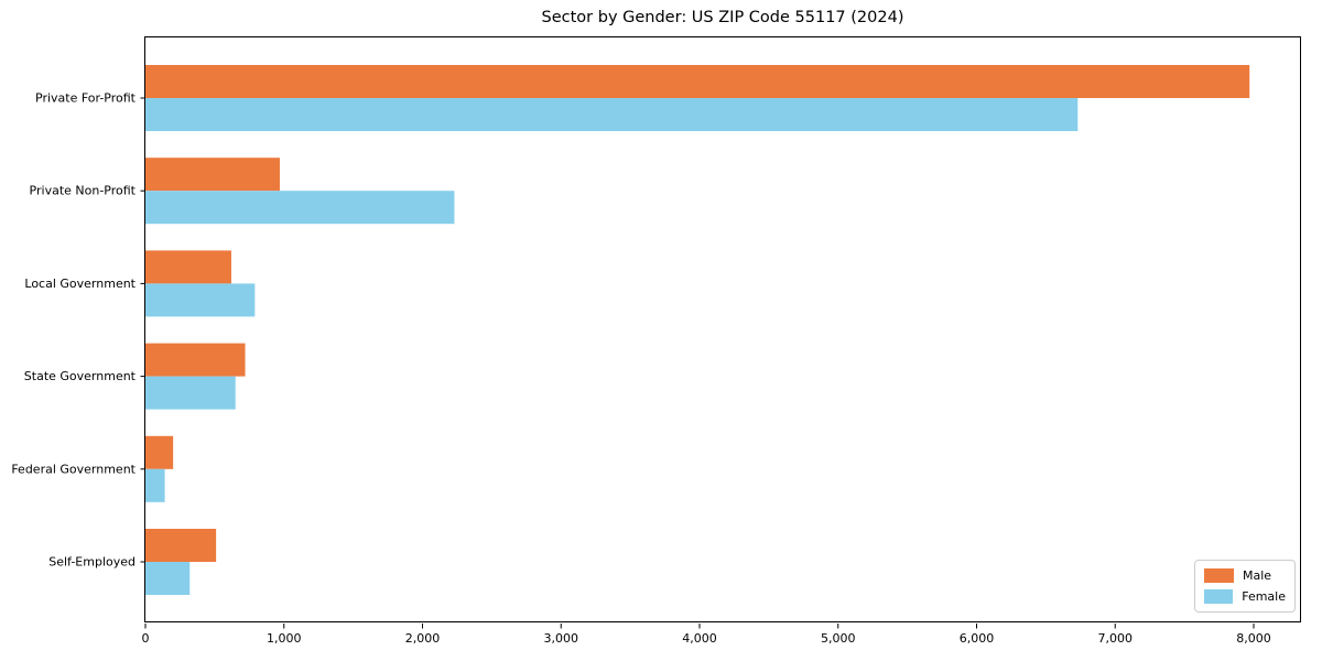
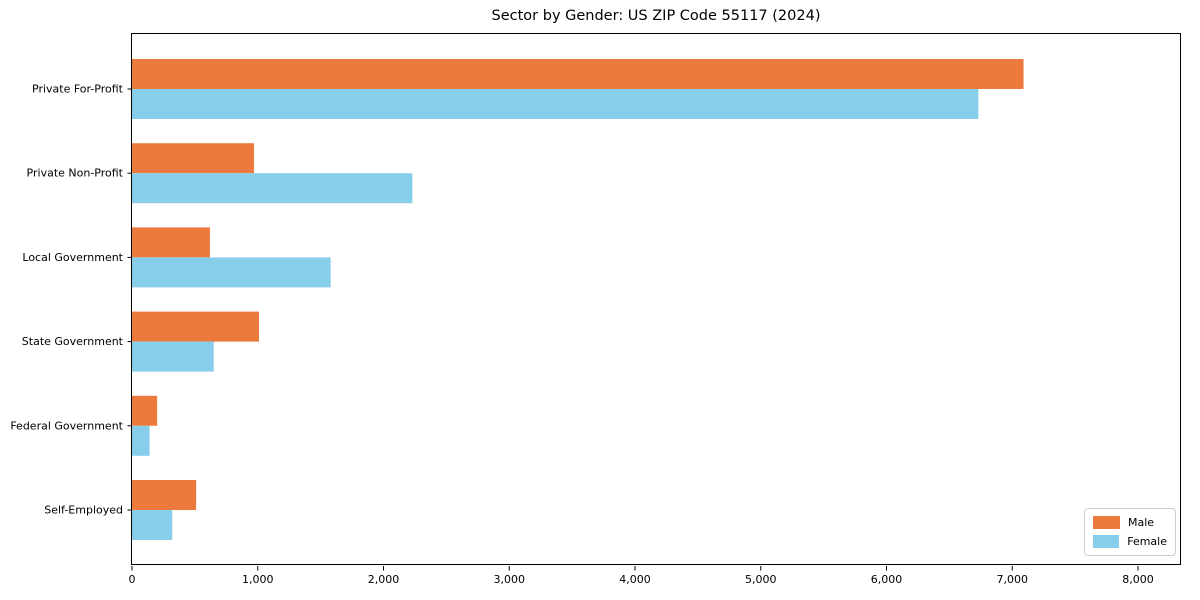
Male/Private For-Profit: 7970 -> 7090
Female/Local Government: 790 -> 1580
Male/State Government: 720 -> 1010
